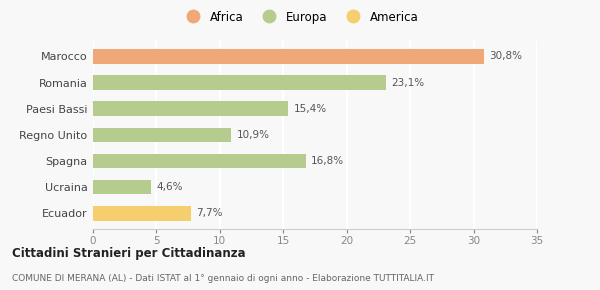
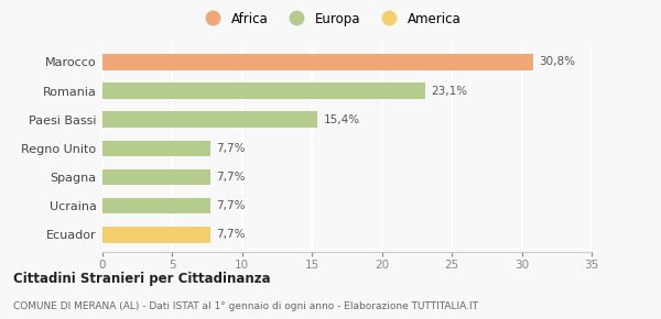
Regno Unito: 10,9% -> 7,7%
Spagna: 16,8% -> 7,7%
Ucraina: 4,6% -> 7,7%
